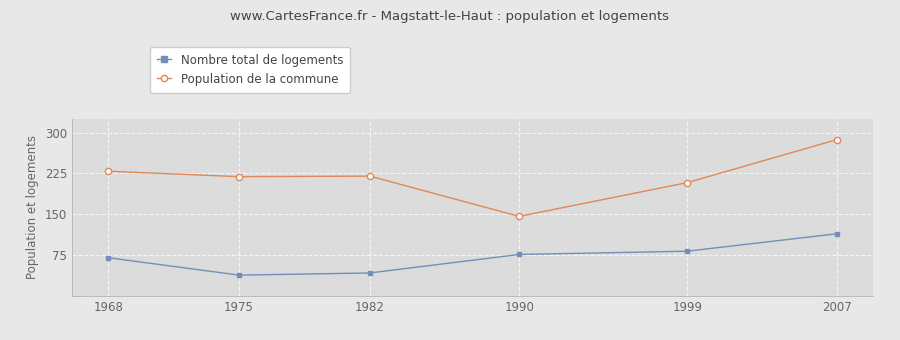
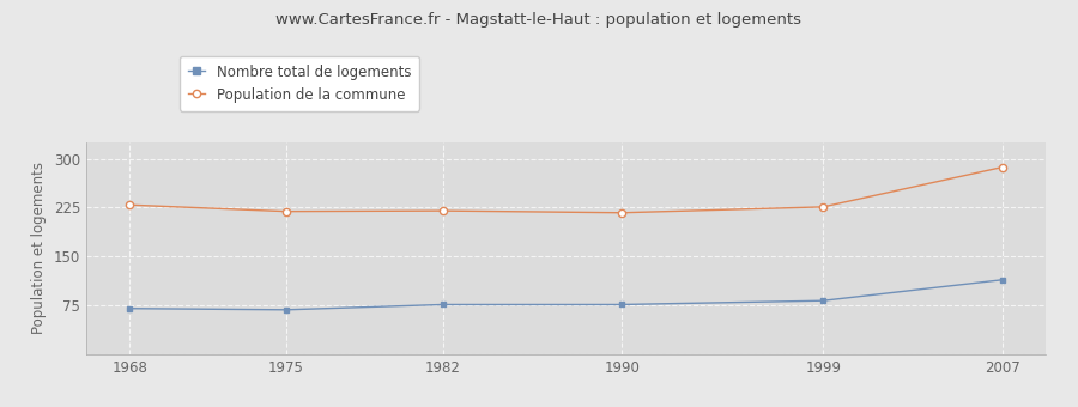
Nombre total de logements/1975: 38 -> 68
Nombre total de logements/1982: 42 -> 76
Population de la commune/1990: 146 -> 217
Population de la commune/1999: 208 -> 226
